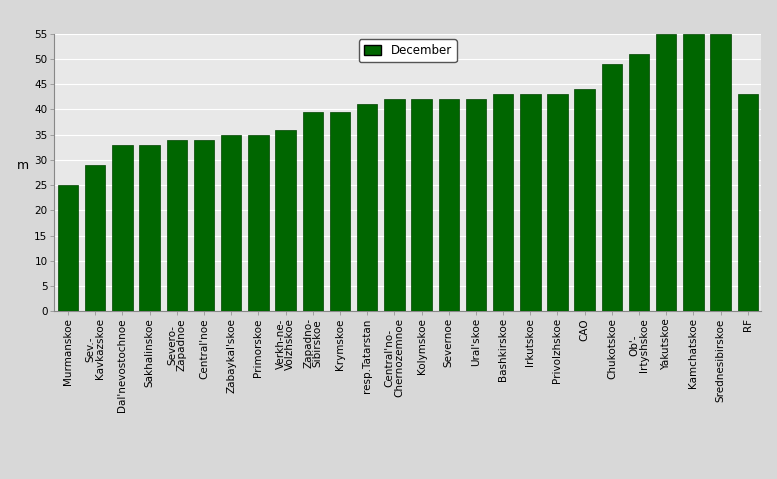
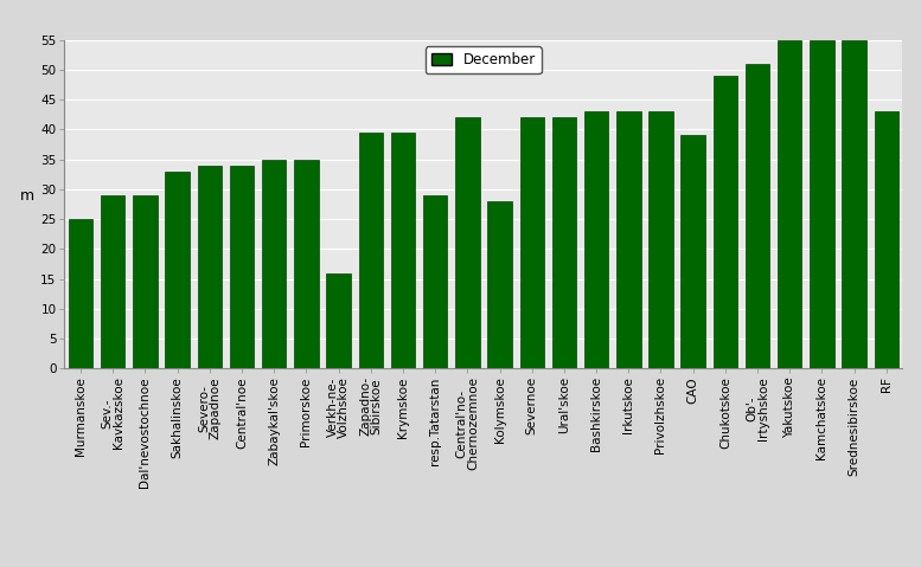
Dal'nevostochnoe: 33.0 -> 29.0
Verkh-ne- Volzhskoe: 36.0 -> 16.0
resp.Tatarstan: 41.0 -> 29.0
Kolymskoe: 42.0 -> 28.0
CAO: 44.0 -> 39.0
